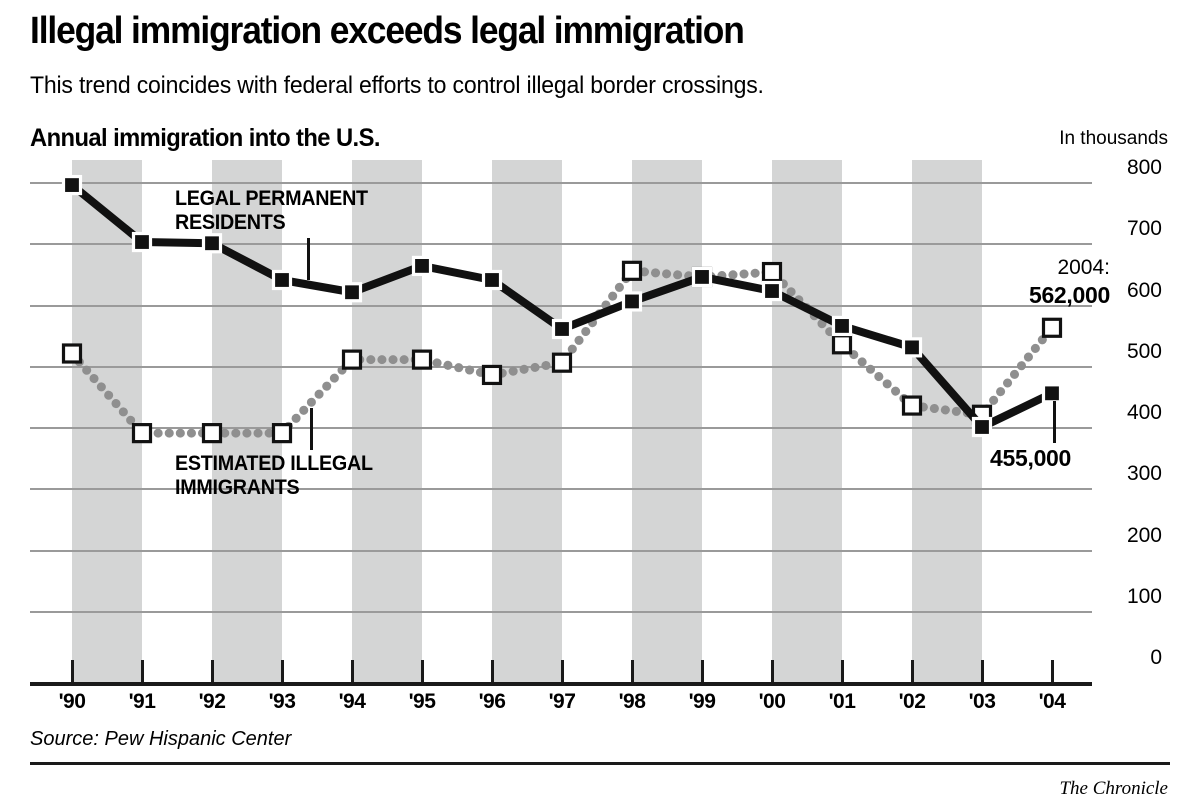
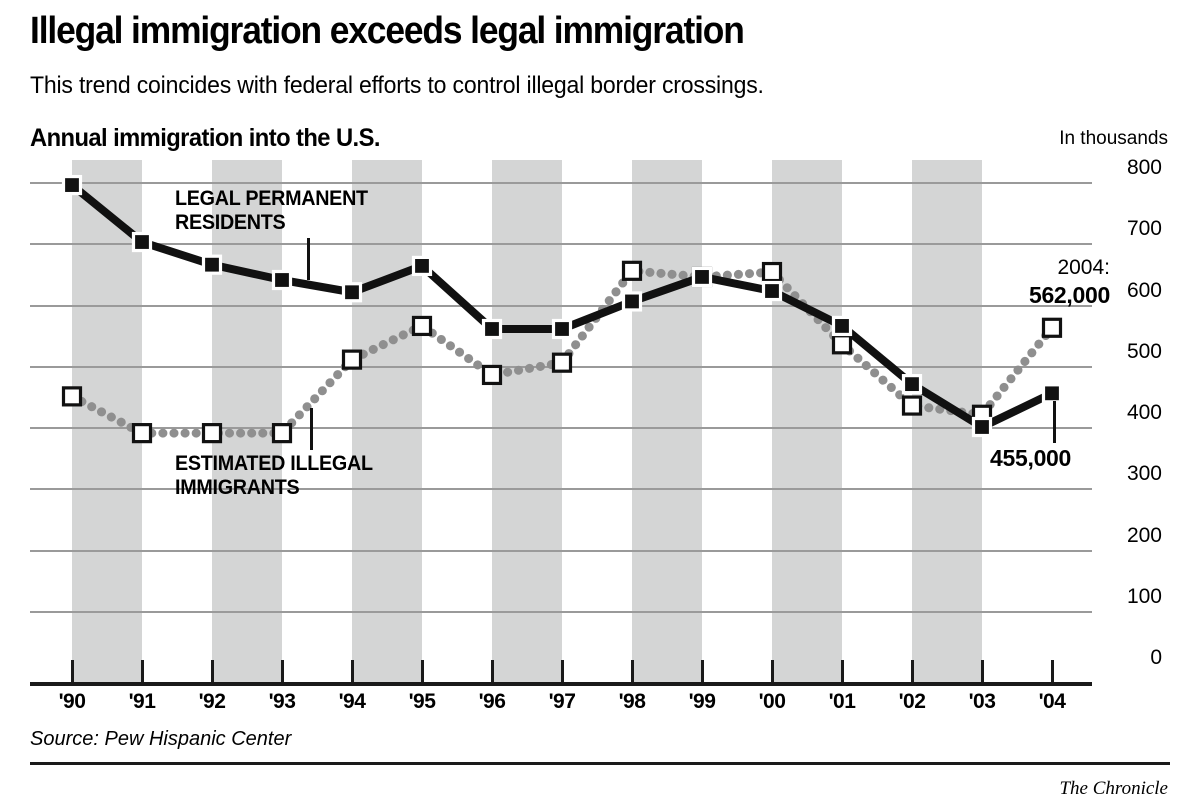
ESTIMATED ILLEGAL IMMIGRANTS/'90: 520 -> 450
LEGAL PERMANENT RESIDENTS/'92: 700 -> 660
ESTIMATED ILLEGAL IMMIGRANTS/'95: 510 -> 560
LEGAL PERMANENT RESIDENTS/'96: 640 -> 560
LEGAL PERMANENT RESIDENTS/'02: 530 -> 470
